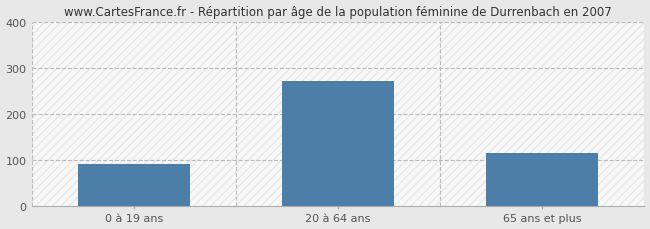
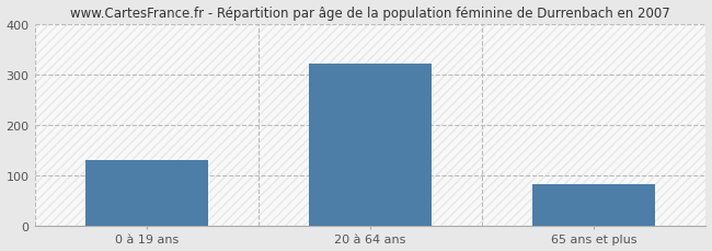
0 à 19 ans: 90 -> 130
20 à 64 ans: 270 -> 320
65 ans et plus: 115 -> 83
